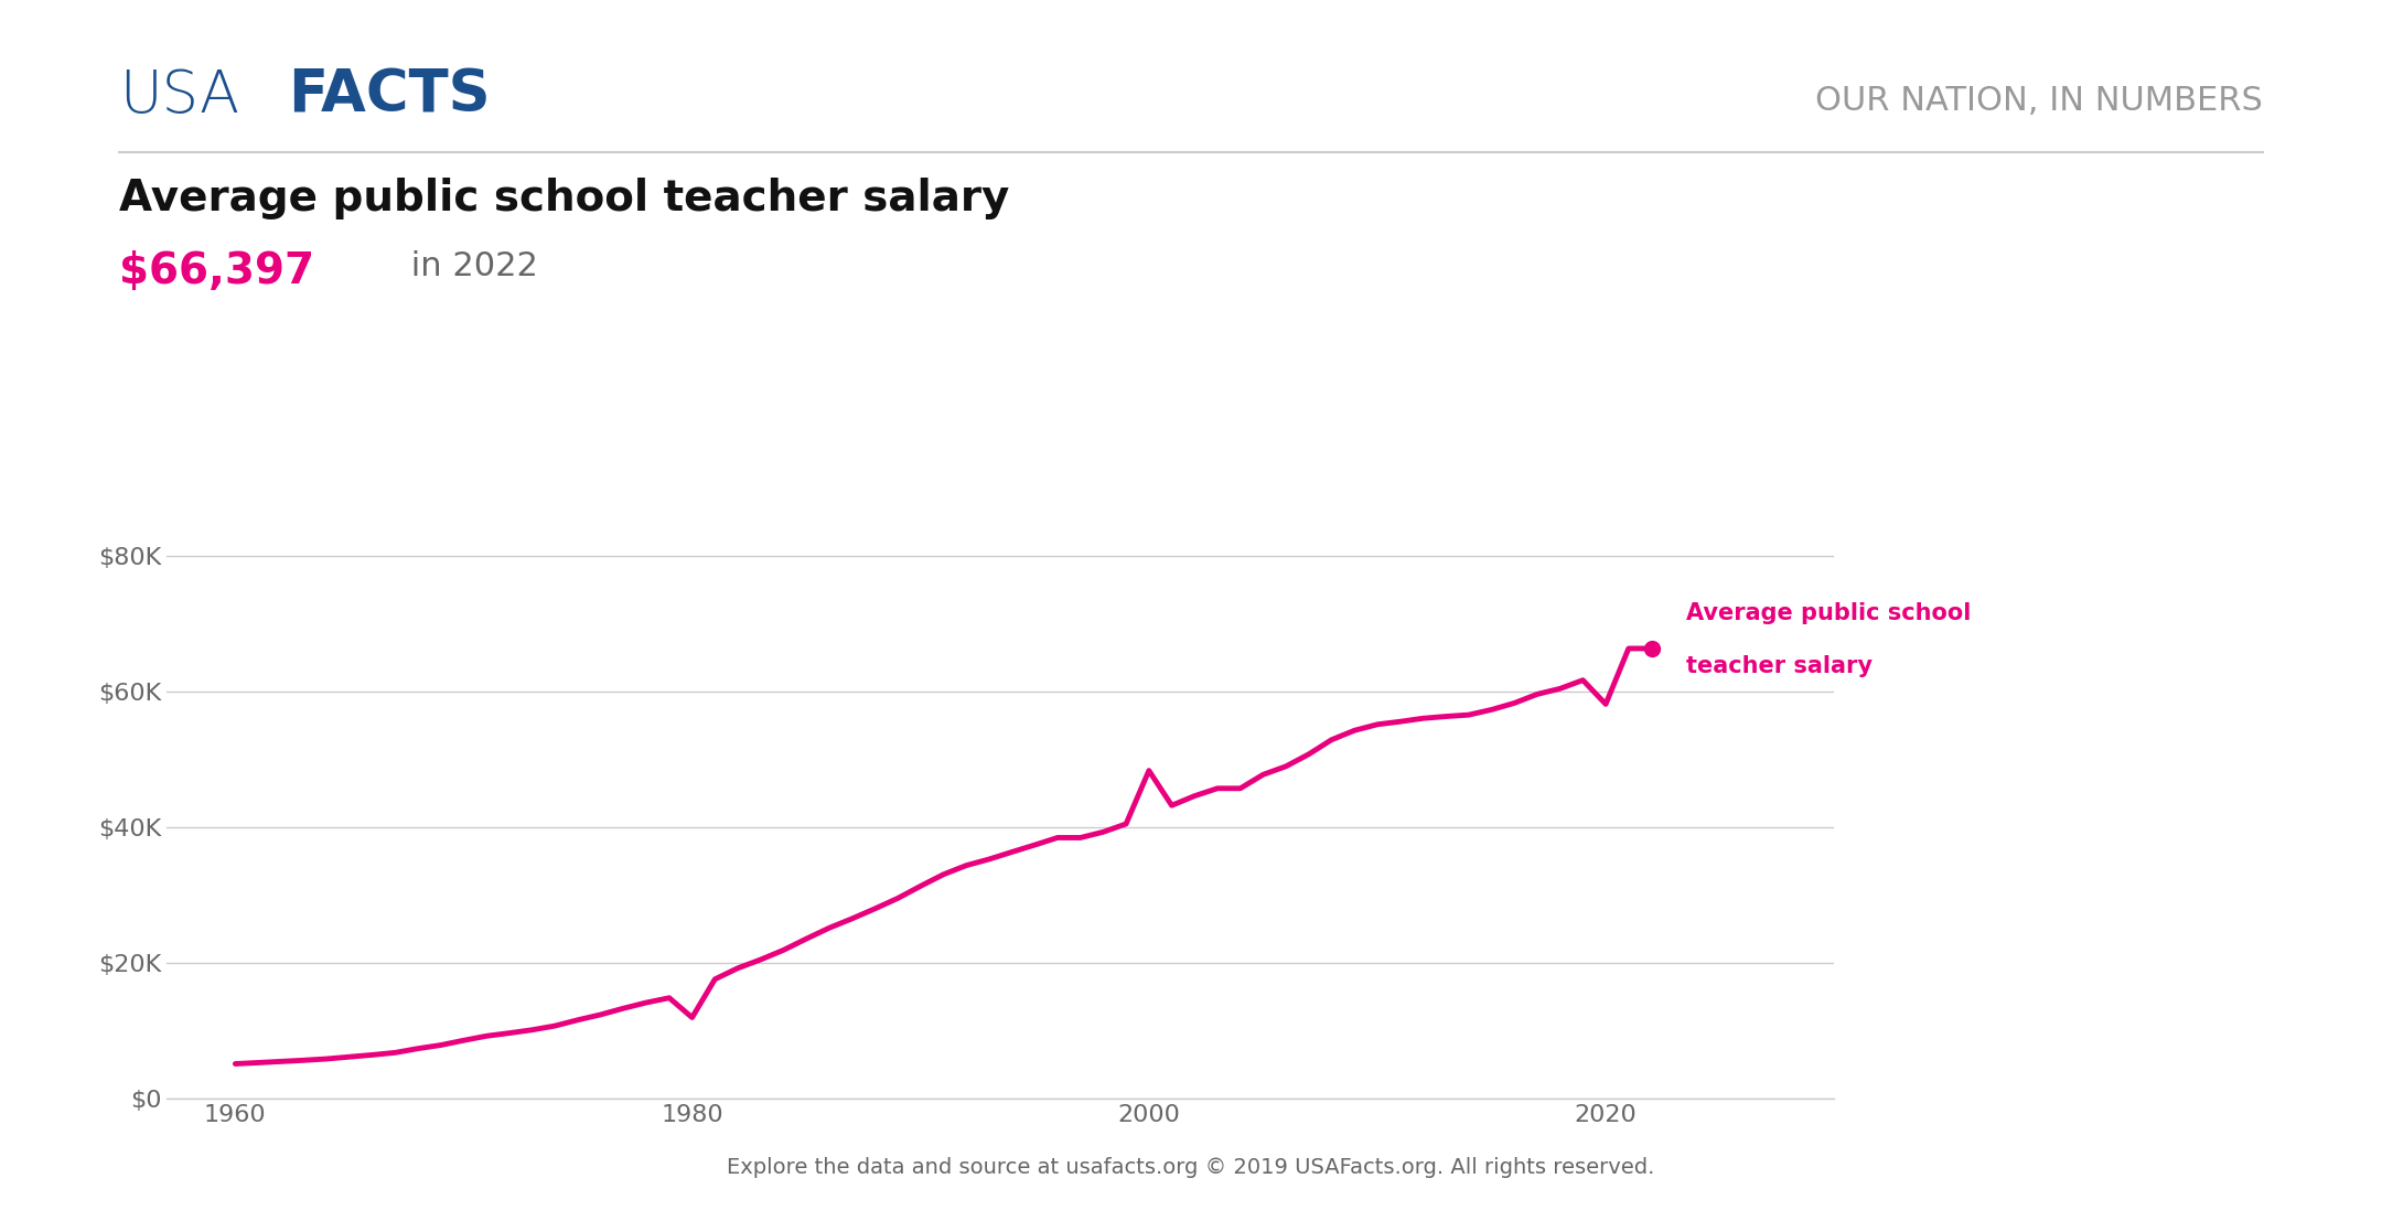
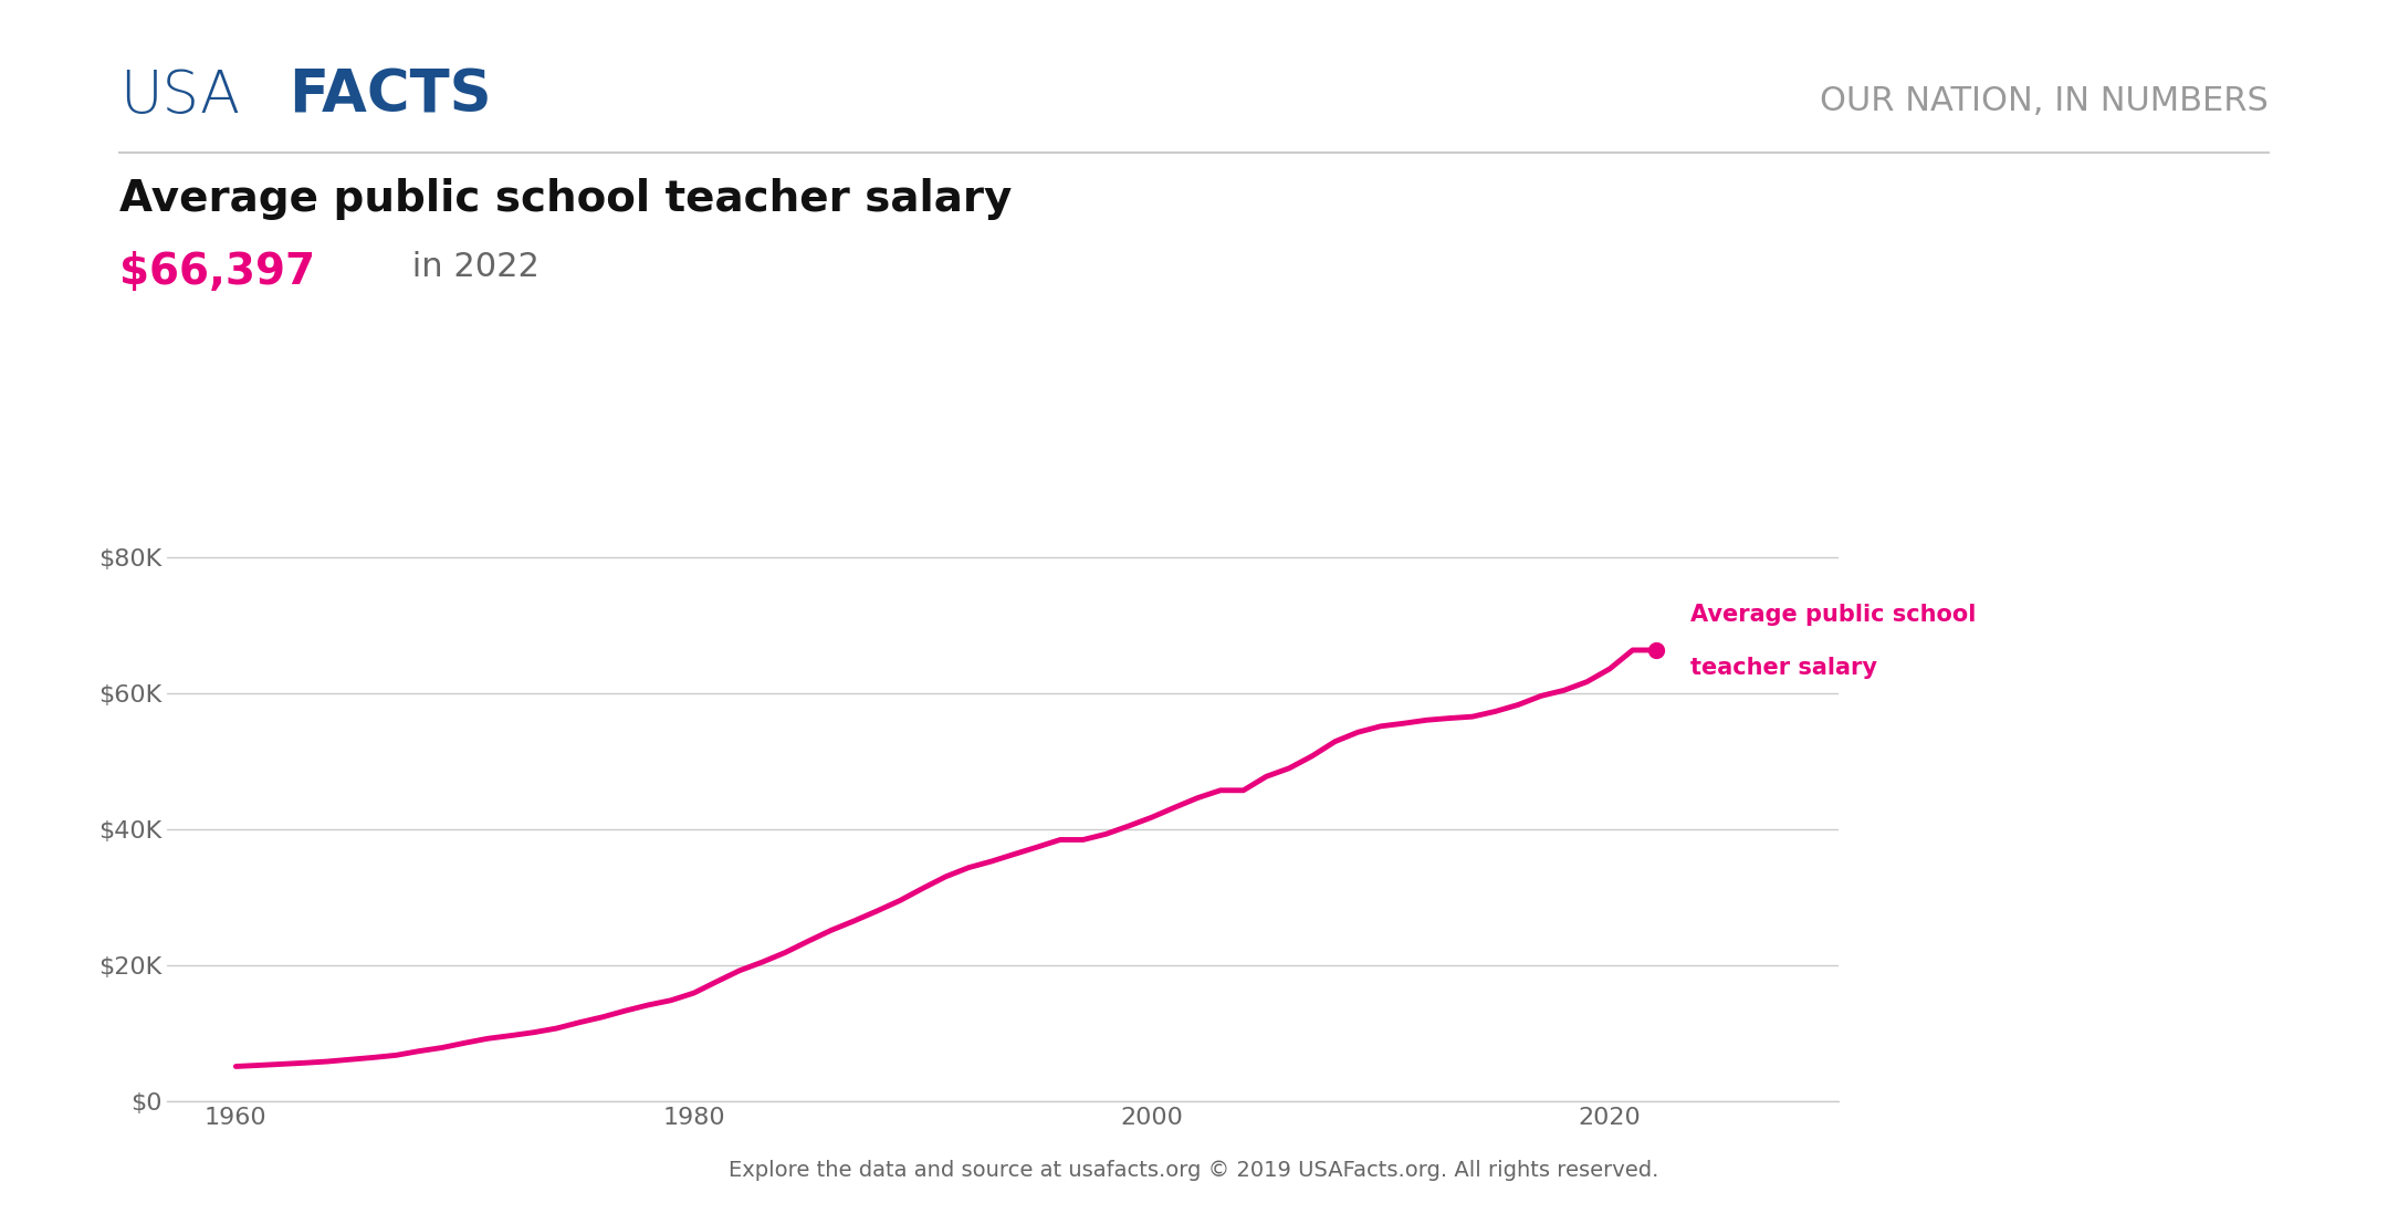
1980: $12.0K -> $16.0K
2000: $48.4K -> $41.8K
2020: $58.2K -> $63.6K
